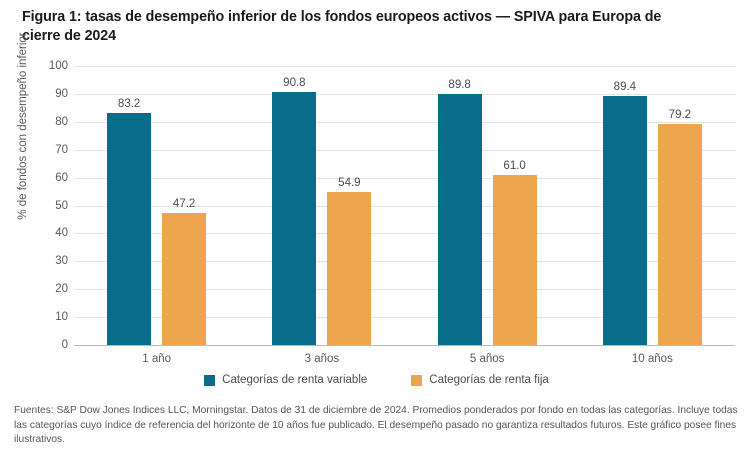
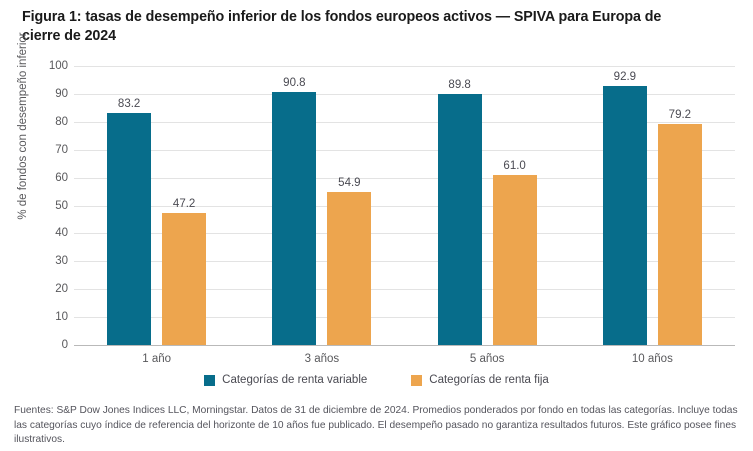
Categorías de renta variable/10 años: 89.4 -> 92.9
